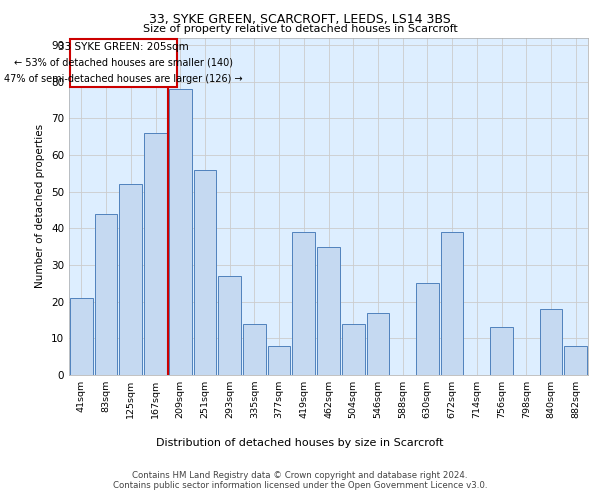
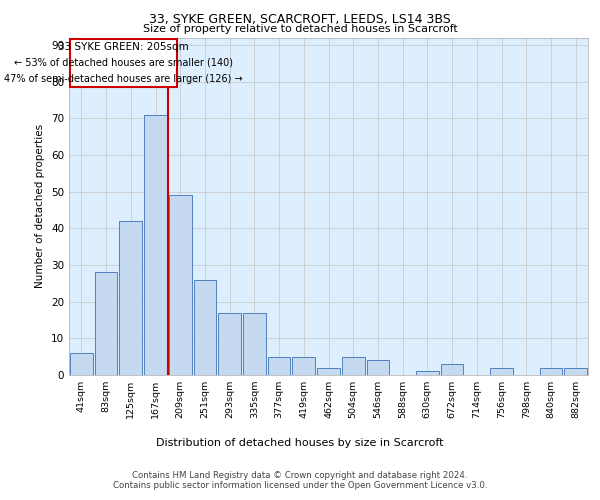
41sqm: 21 -> 6
83sqm: 44 -> 28
125sqm: 52 -> 42
167sqm: 66 -> 71
209sqm: 78 -> 49
251sqm: 56 -> 26
293sqm: 27 -> 17
335sqm: 14 -> 17
377sqm: 8 -> 5
419sqm: 39 -> 5
462sqm: 35 -> 2
504sqm: 14 -> 5
546sqm: 17 -> 4
630sqm: 25 -> 1
672sqm: 39 -> 3
756sqm: 13 -> 2
840sqm: 18 -> 2
882sqm: 8 -> 2
